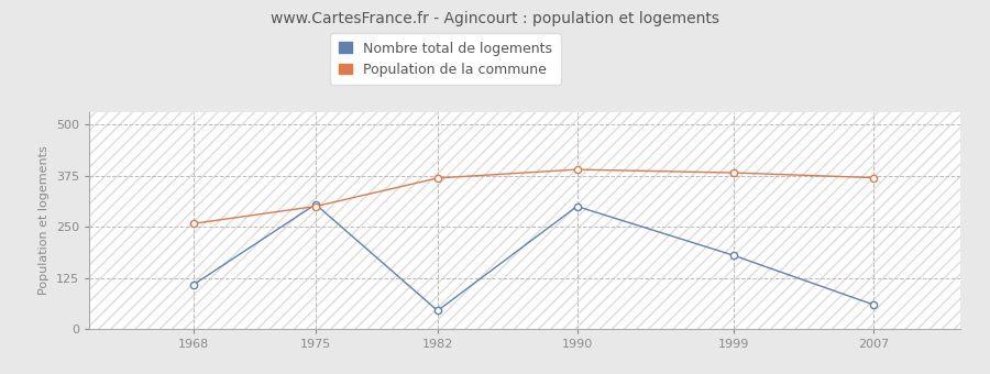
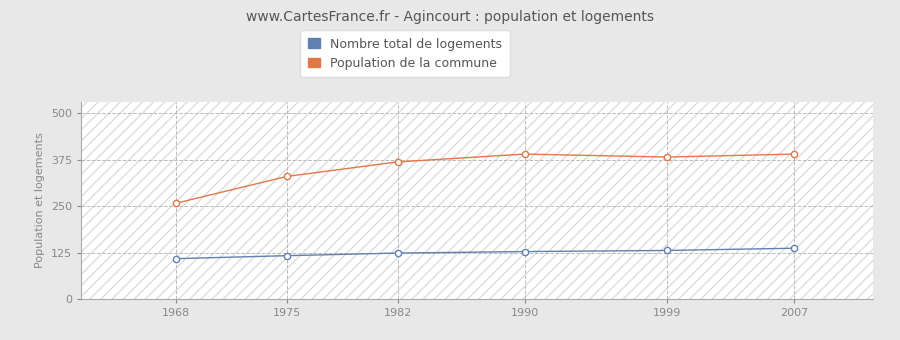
Nombre total de logements/1975: 305 -> 117
Population de la commune/1975: 300 -> 330
Nombre total de logements/1982: 45 -> 124
Nombre total de logements/1990: 300 -> 128
Nombre total de logements/1999: 180 -> 131
Nombre total de logements/2007: 60 -> 137
Population de la commune/2007: 370 -> 390
